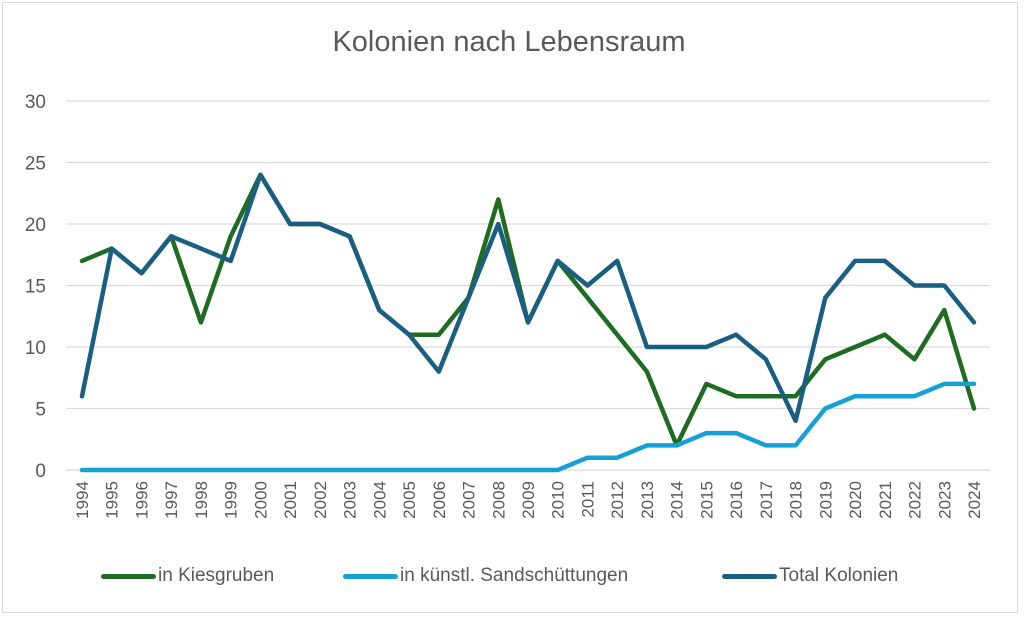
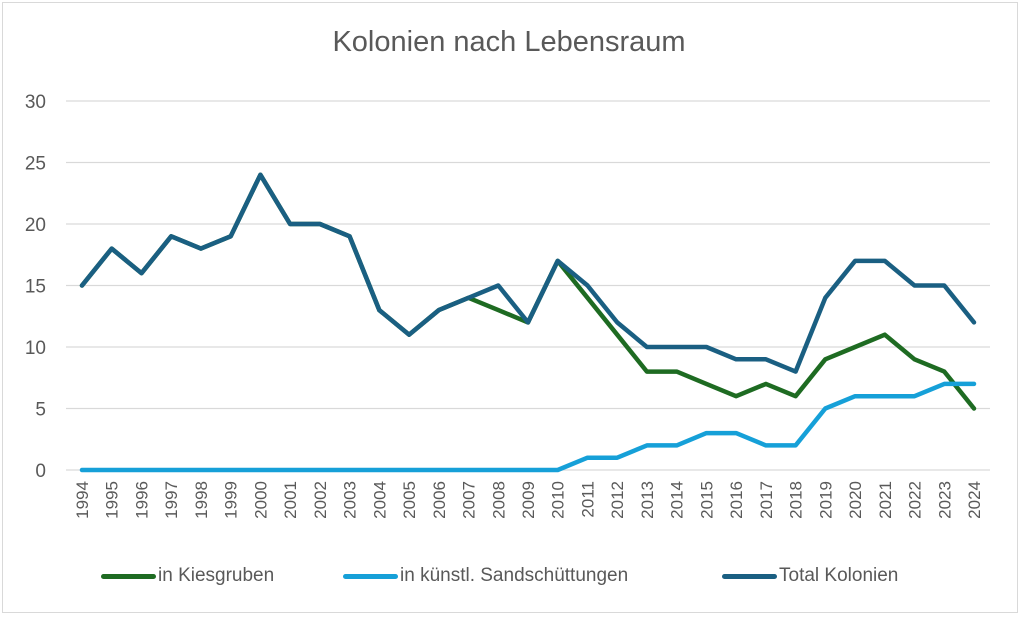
in Kiesgruben/1994: 17 -> 15
Total Kolonien/1994: 6 -> 15
in Kiesgruben/1998: 12 -> 18
Total Kolonien/1999: 17 -> 19
in Kiesgruben/2006: 11 -> 13
Total Kolonien/2006: 8 -> 13
in Kiesgruben/2008: 22 -> 13
Total Kolonien/2008: 20 -> 15
Total Kolonien/2012: 17 -> 12
in Kiesgruben/2014: 2 -> 8
Total Kolonien/2016: 11 -> 9
in Kiesgruben/2017: 6 -> 7
Total Kolonien/2018: 4 -> 8
in Kiesgruben/2023: 13 -> 8
